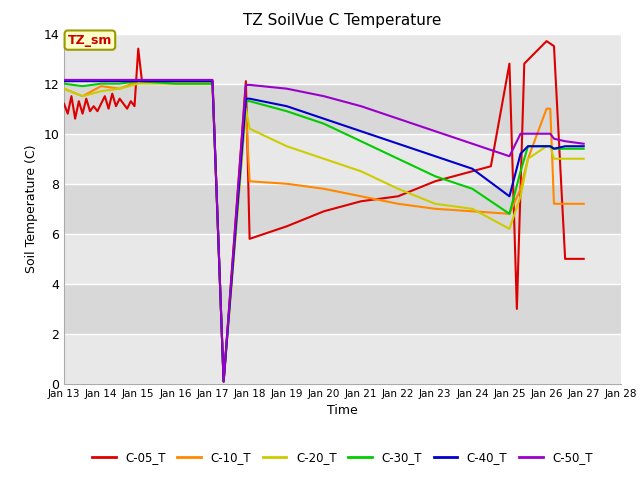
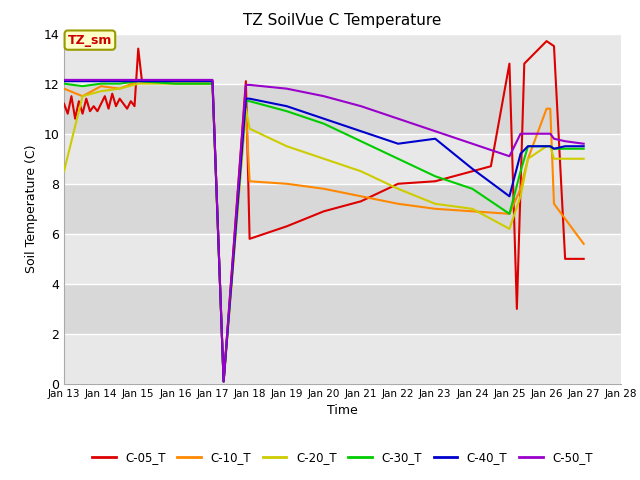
C-20_T/Jan 13: 11.8 -> 8.5
C-05_T/Jan 22: 7.5 -> 8.0
C-40_T/Jan 23: 9.1 -> 9.8
C-10_T/Jan 27: 7.2 -> 5.6
